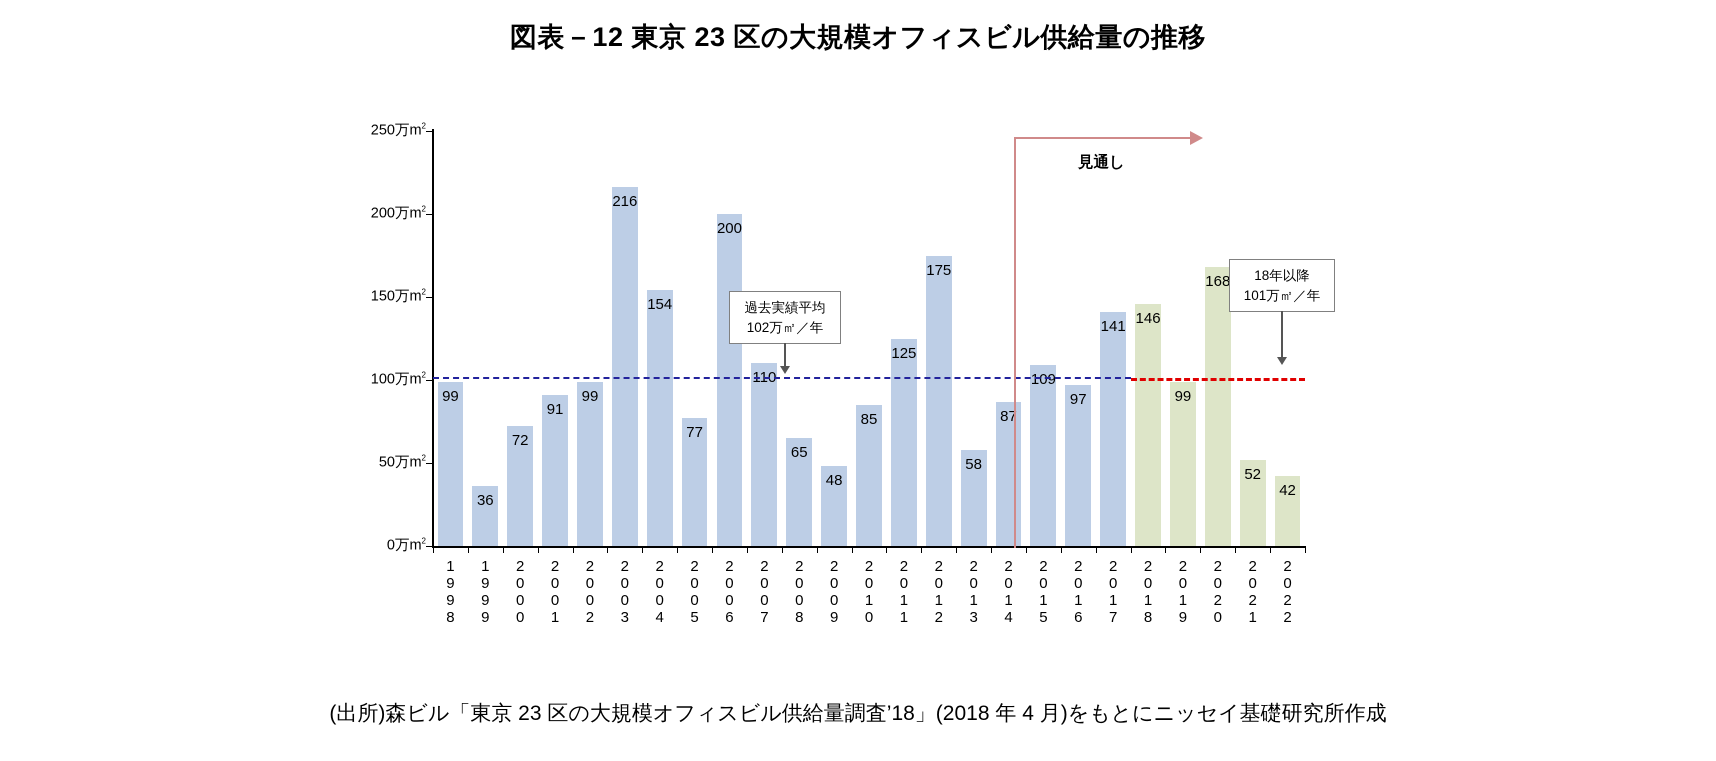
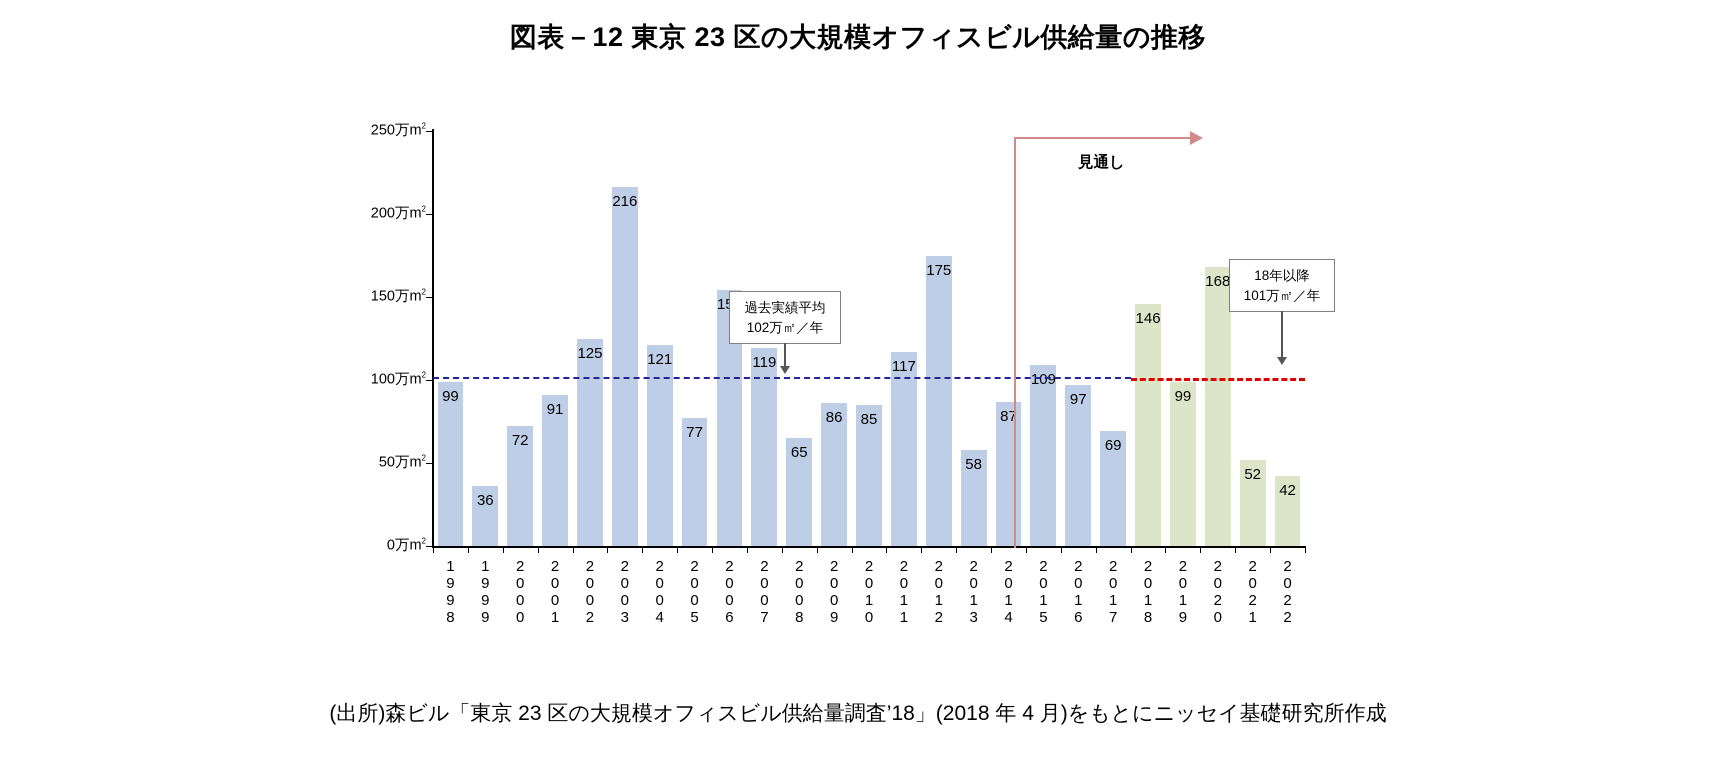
2002: 99 -> 125
2004: 154 -> 121
2006: 200 -> 154
2007: 110 -> 119
2009: 48 -> 86
2011: 125 -> 117
2017: 141 -> 69
